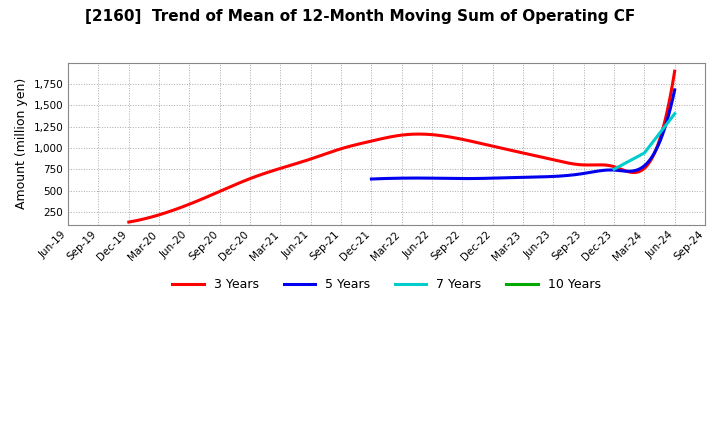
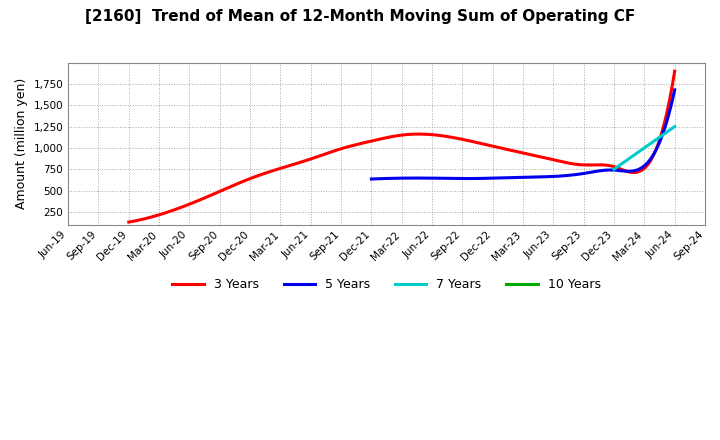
7 Years/Mar-24: 940 -> 1,000
7 Years/Jun-24: 1,400 -> 1,250
